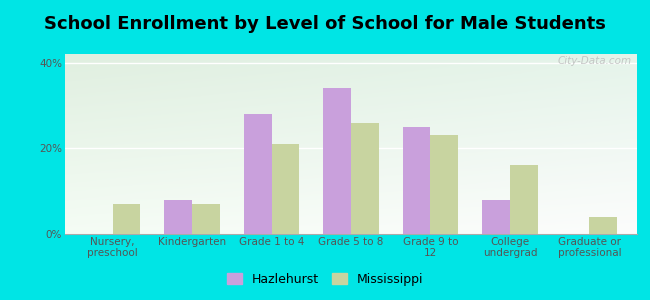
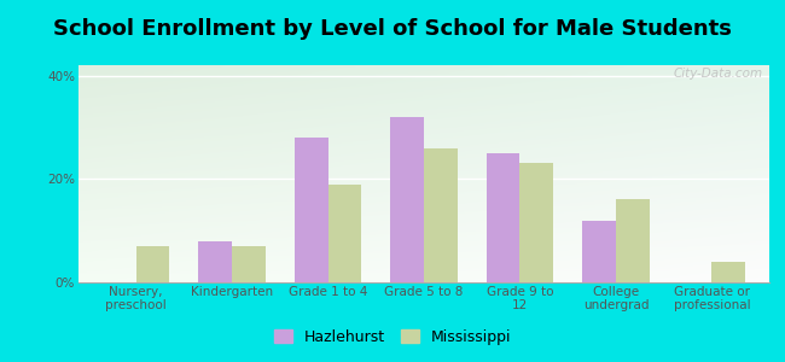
Mississippi/Grade 1 to 4: 21% -> 19%
Hazlehurst/Grade 5 to 8: 34% -> 32%
Hazlehurst/College undergrad: 8% -> 12%
